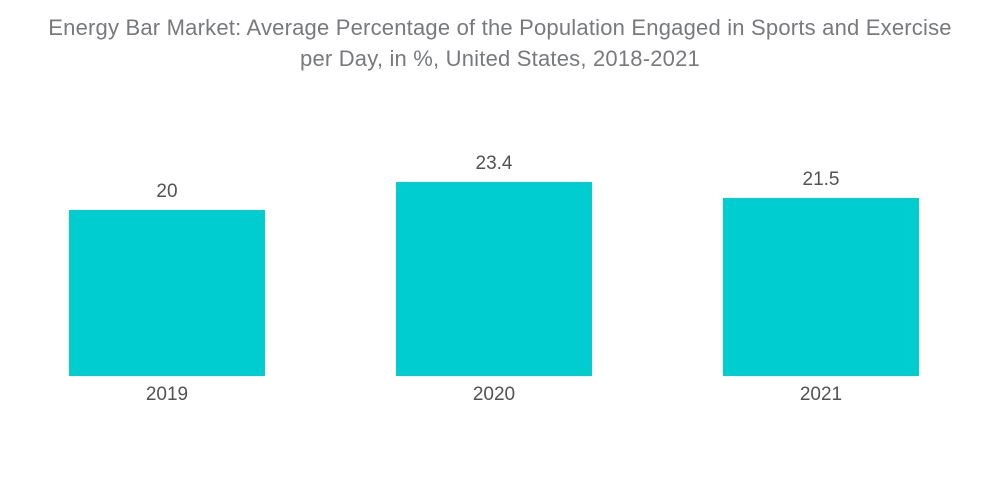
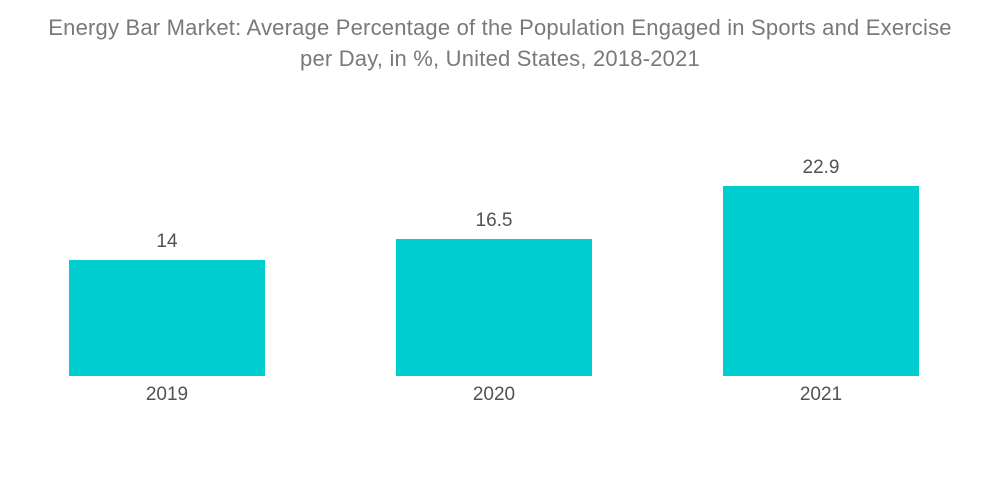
2019: 20 -> 14
2020: 23.4 -> 16.5
2021: 21.5 -> 22.9
